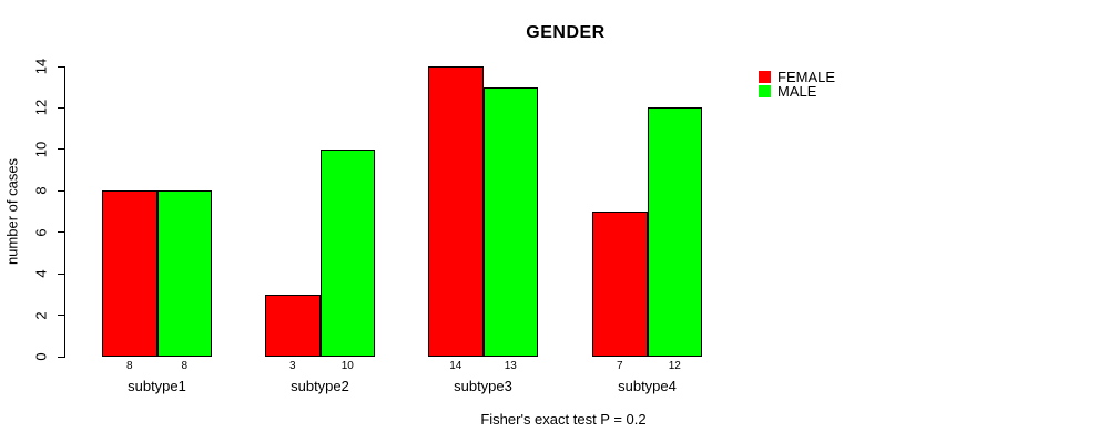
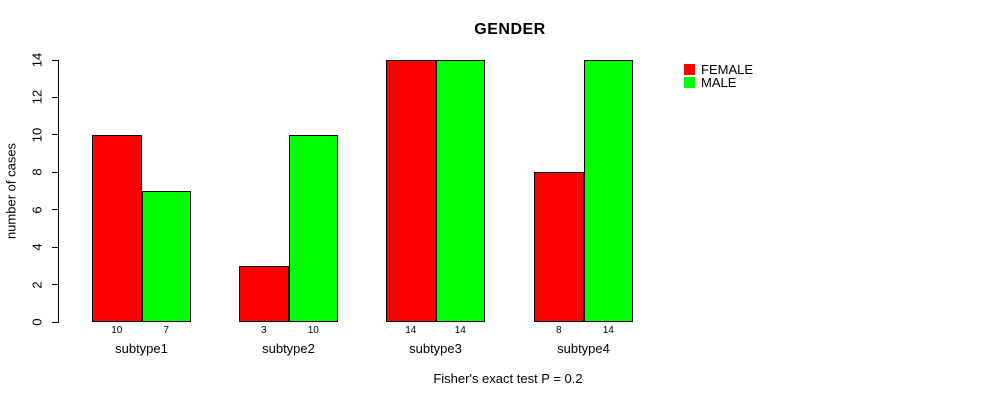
FEMALE/subtype1: 8 -> 10
MALE/subtype1: 8 -> 7
MALE/subtype3: 13 -> 14
FEMALE/subtype4: 7 -> 8
MALE/subtype4: 12 -> 14
